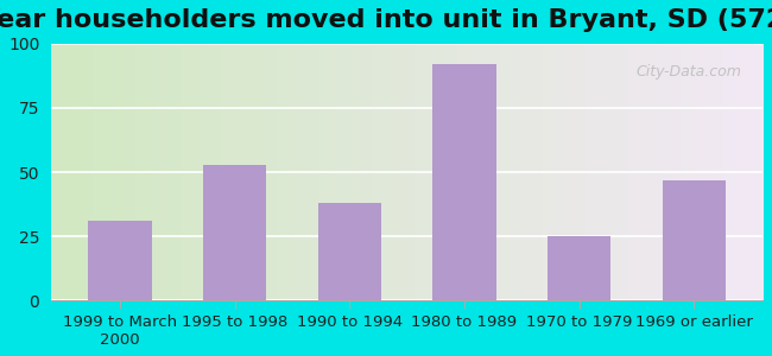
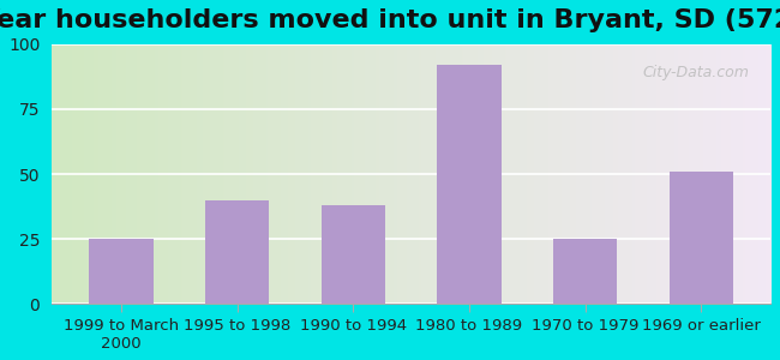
1999 to March 2000: 31 -> 25
1995 to 1998: 53 -> 40
1969 or earlier: 47 -> 51
